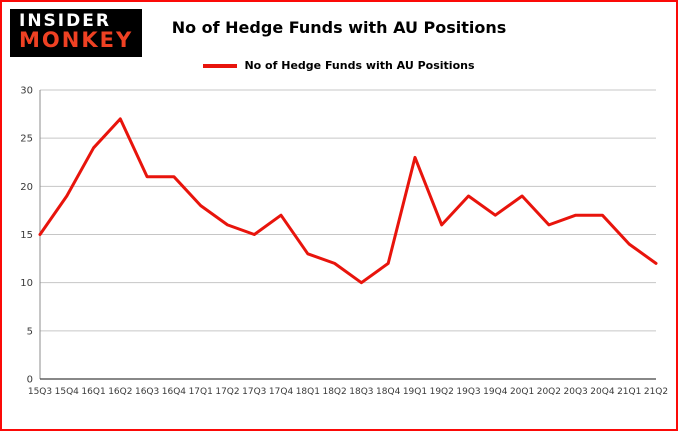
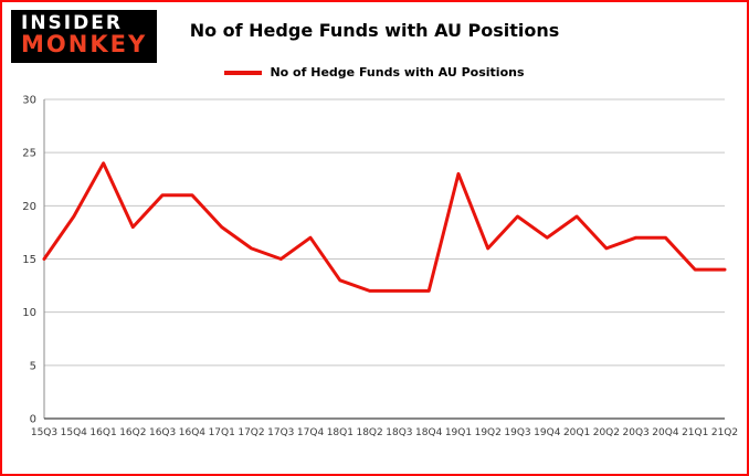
16Q2: 27 -> 18
18Q3: 10 -> 12
21Q2: 12 -> 14
